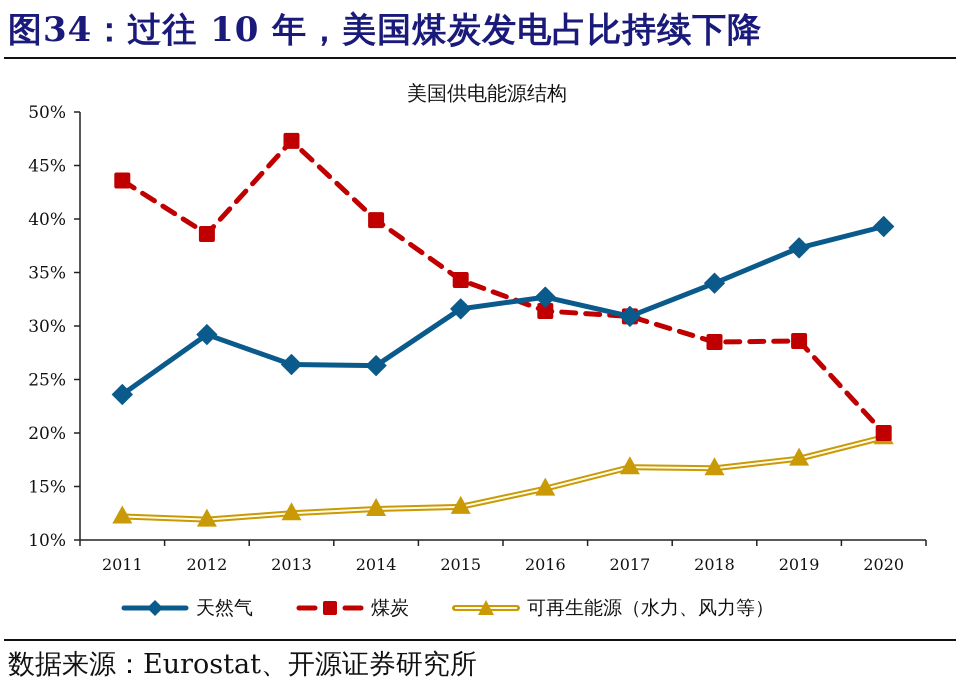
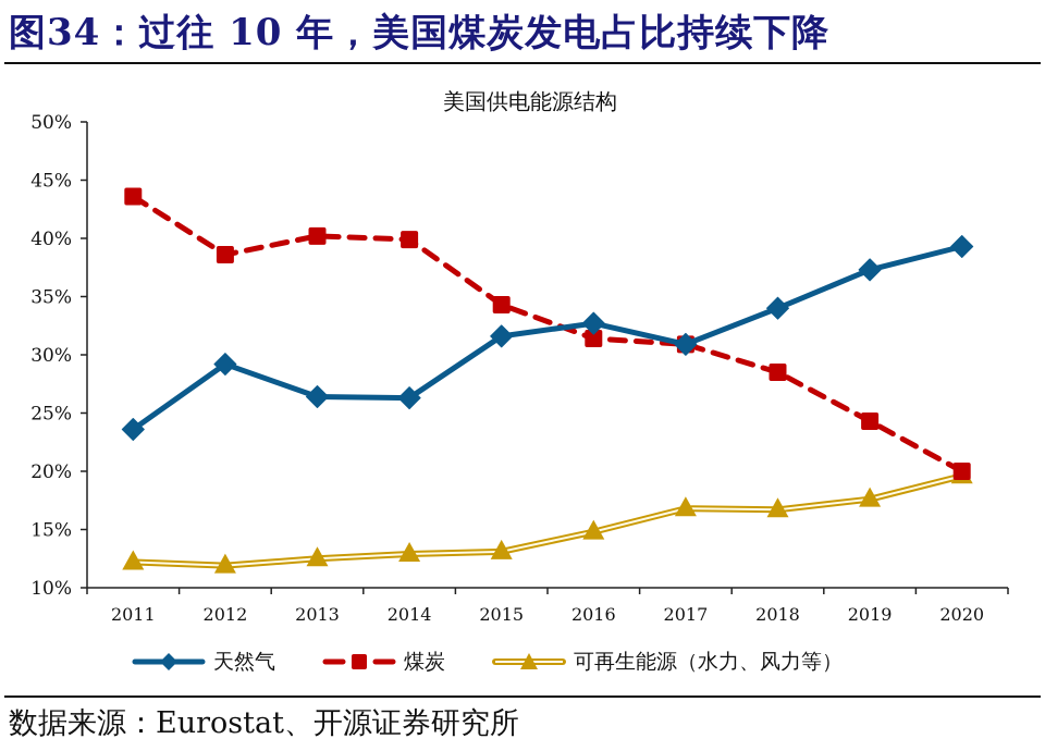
煤炭/2013: 47.3% -> 40.2%
煤炭/2019: 28.6% -> 24.3%
